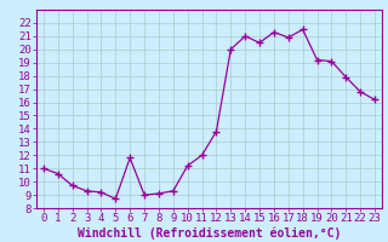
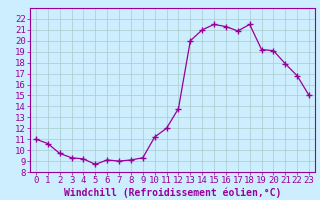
6: 11.8 -> 9.1
15: 20.5 -> 21.5
23: 16.2 -> 15.0
